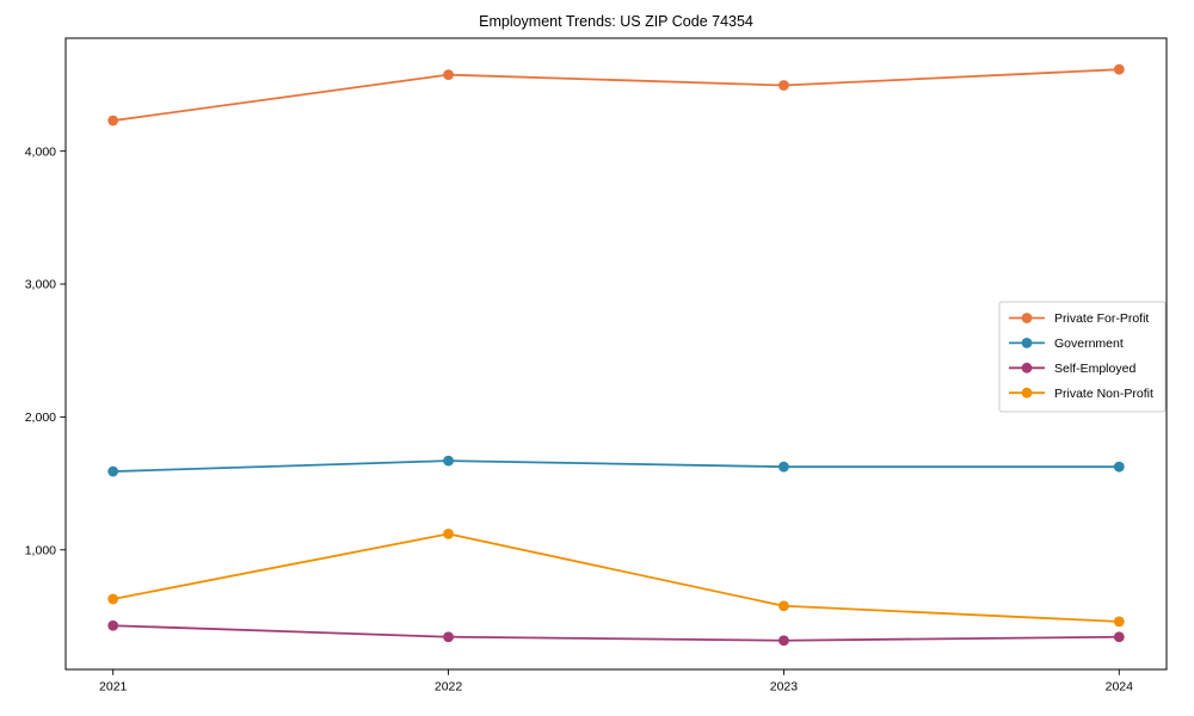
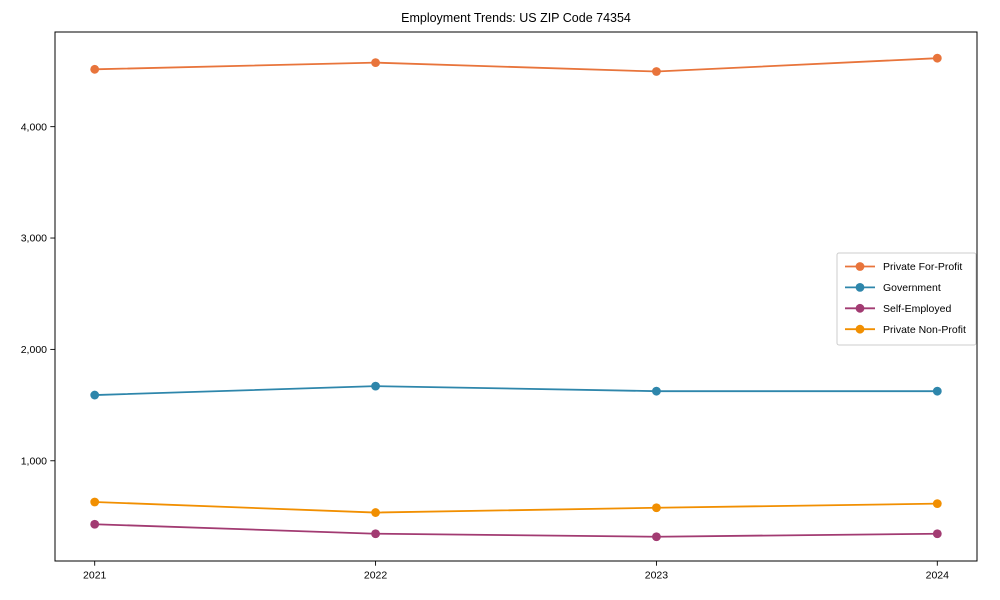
Private For-Profit/2021: 4230 -> 4520
Private Non-Profit/2022: 1120 -> 540
Private Non-Profit/2024: 460 -> 620
